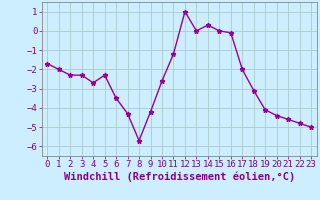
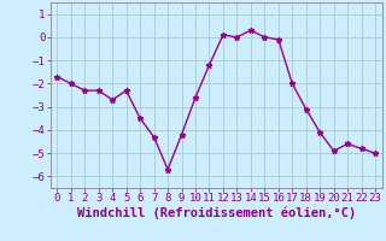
12: 1.0 -> 0.1
20: -4.4 -> -4.9
